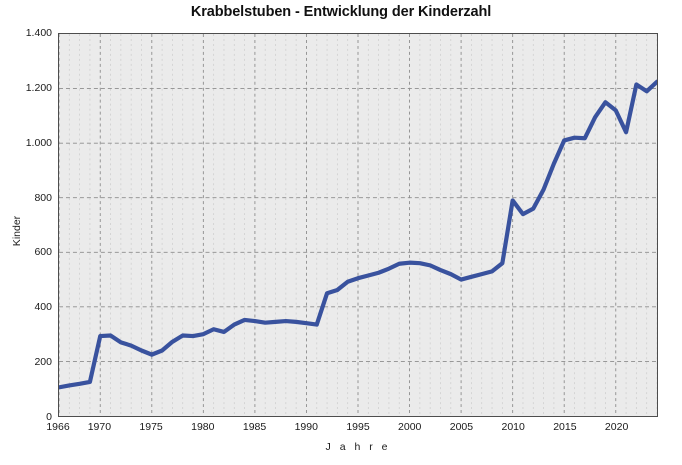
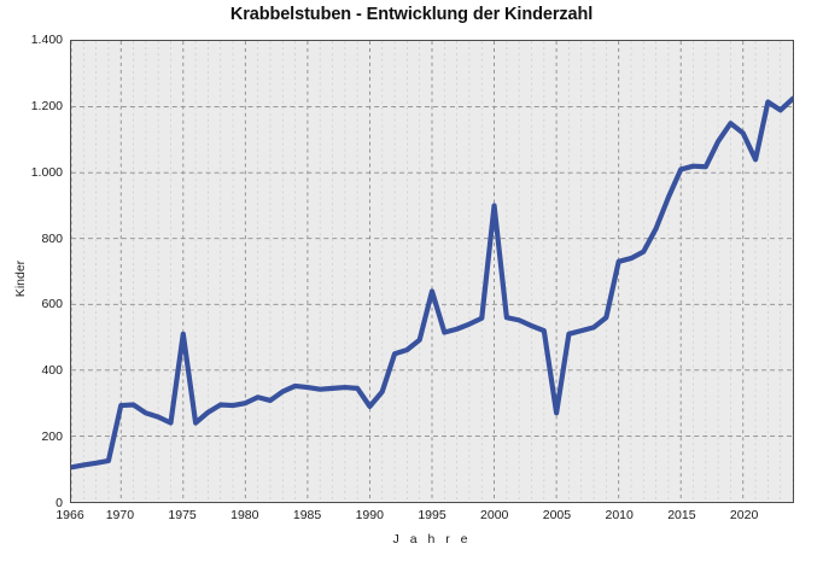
1975: 220 -> 510
1990: 340 -> 290
1995: 500 -> 640
2000: 560 -> 900
2005: 500 -> 270
2010: 790 -> 730
